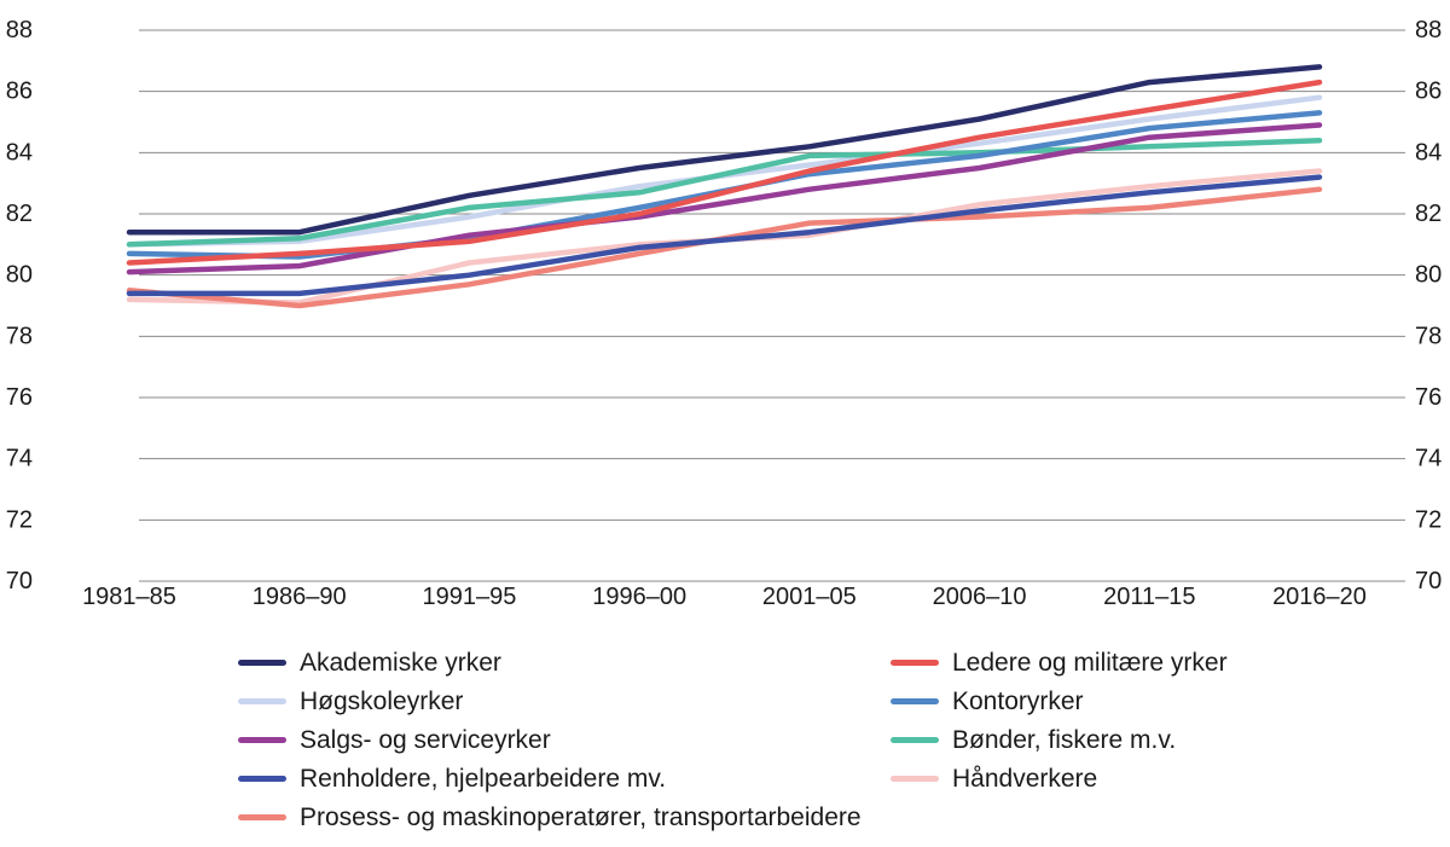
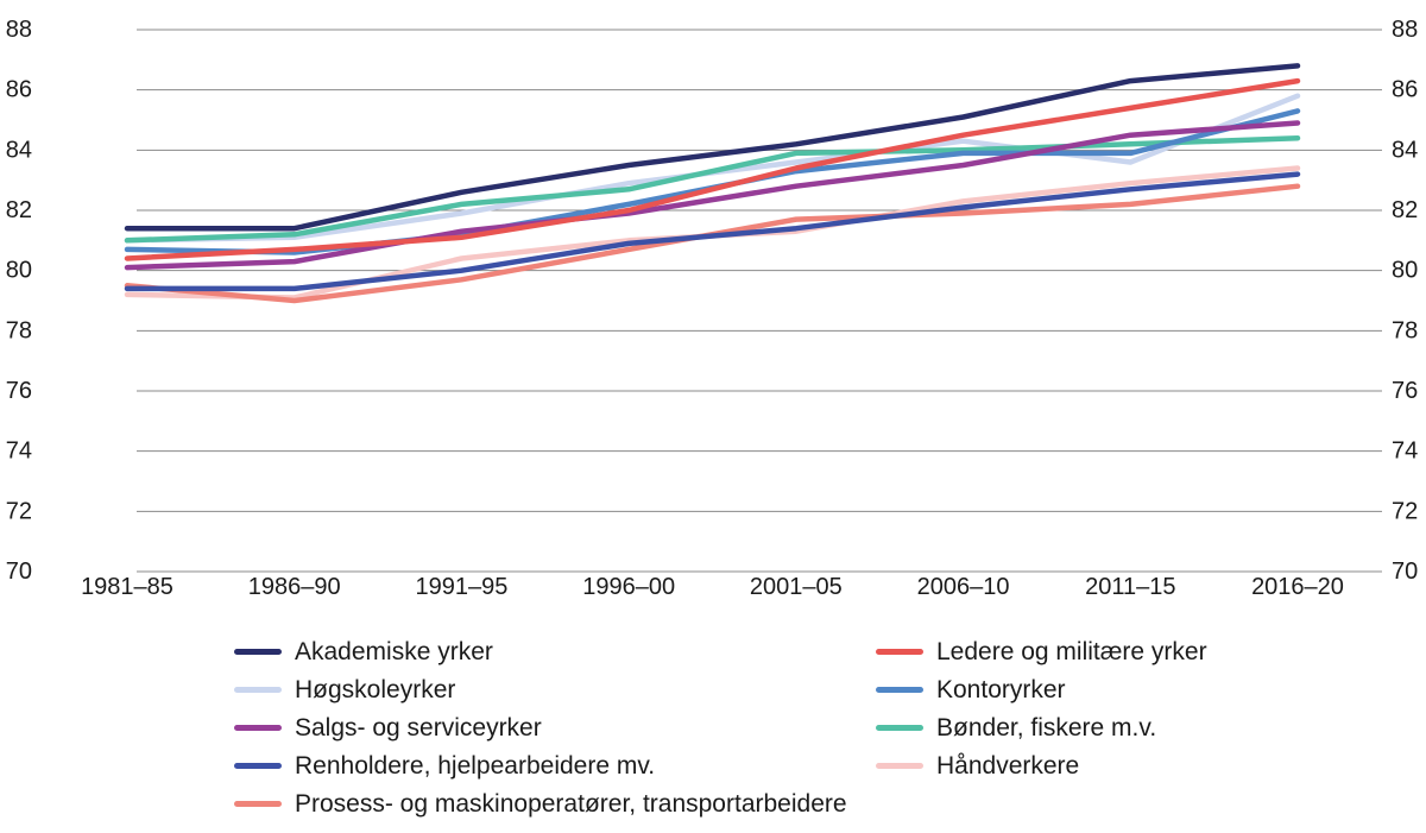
Høgskoleyrker/2011–15: 85.1 -> 83.6
Kontoryrker/2011–15: 84.8 -> 83.9
